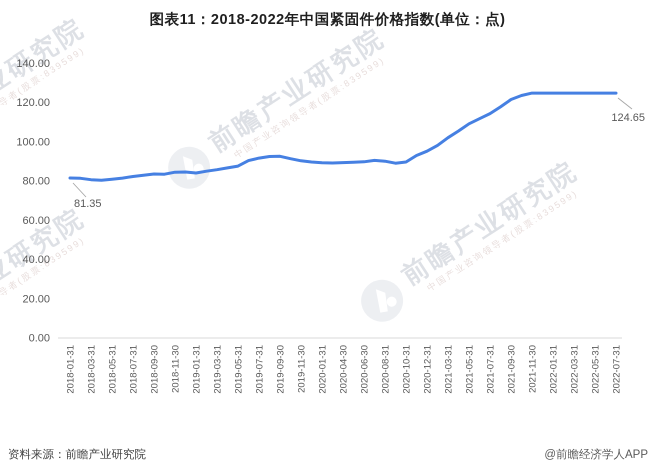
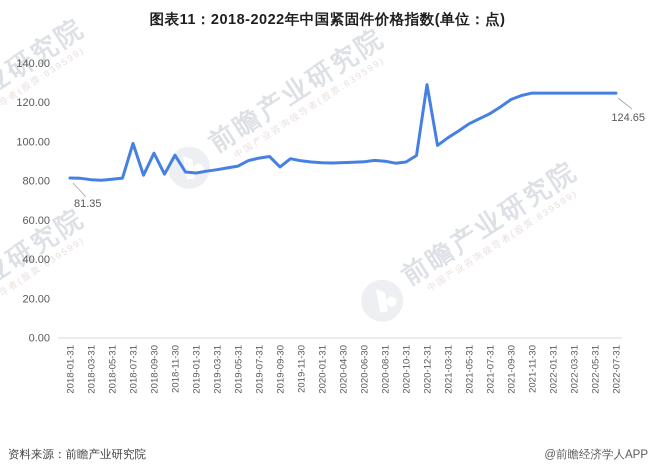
2018-07-31: 82 -> 99
2018-09-30: 83 -> 94
2018-11-30: 84 -> 93
2019-09-30: 92 -> 87
2020-12-31: 95 -> 129
